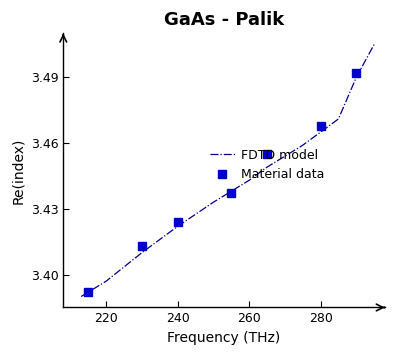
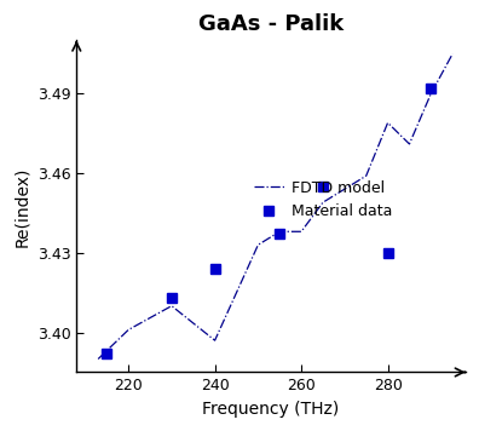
FDTD model/220: 3.397 -> 3.401
FDTD model/240: 3.422 -> 3.397
FDTD model/260: 3.443 -> 3.438
FDTD model/280: 3.465 -> 3.479
Material data/280: 3.468 -> 3.430
